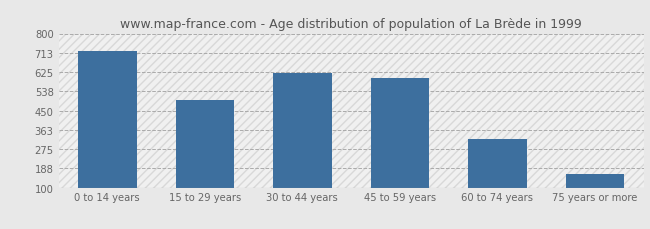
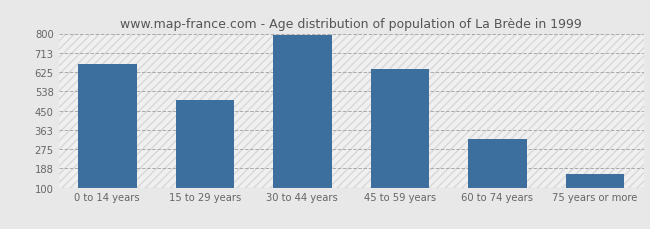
0 to 14 years: 720 -> 660
30 to 44 years: 620 -> 795
45 to 59 years: 600 -> 638
